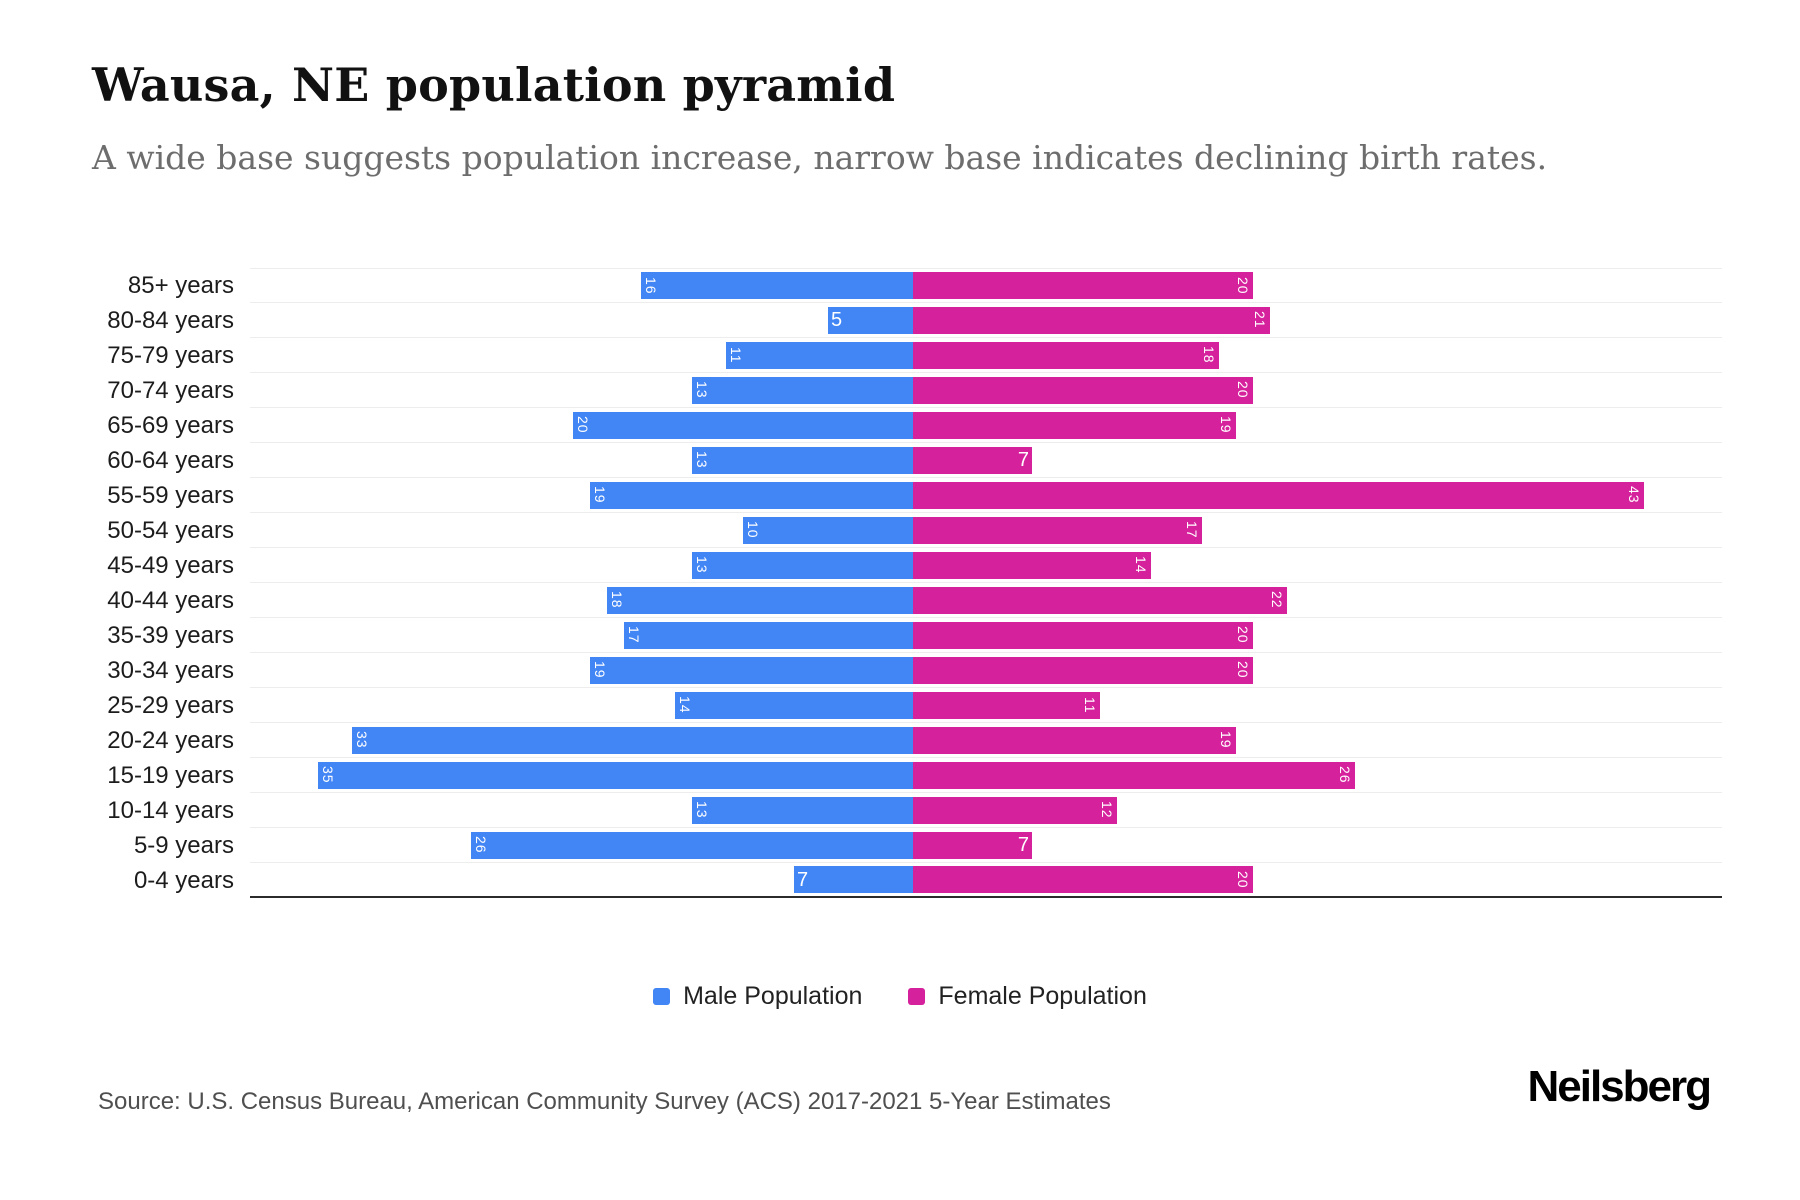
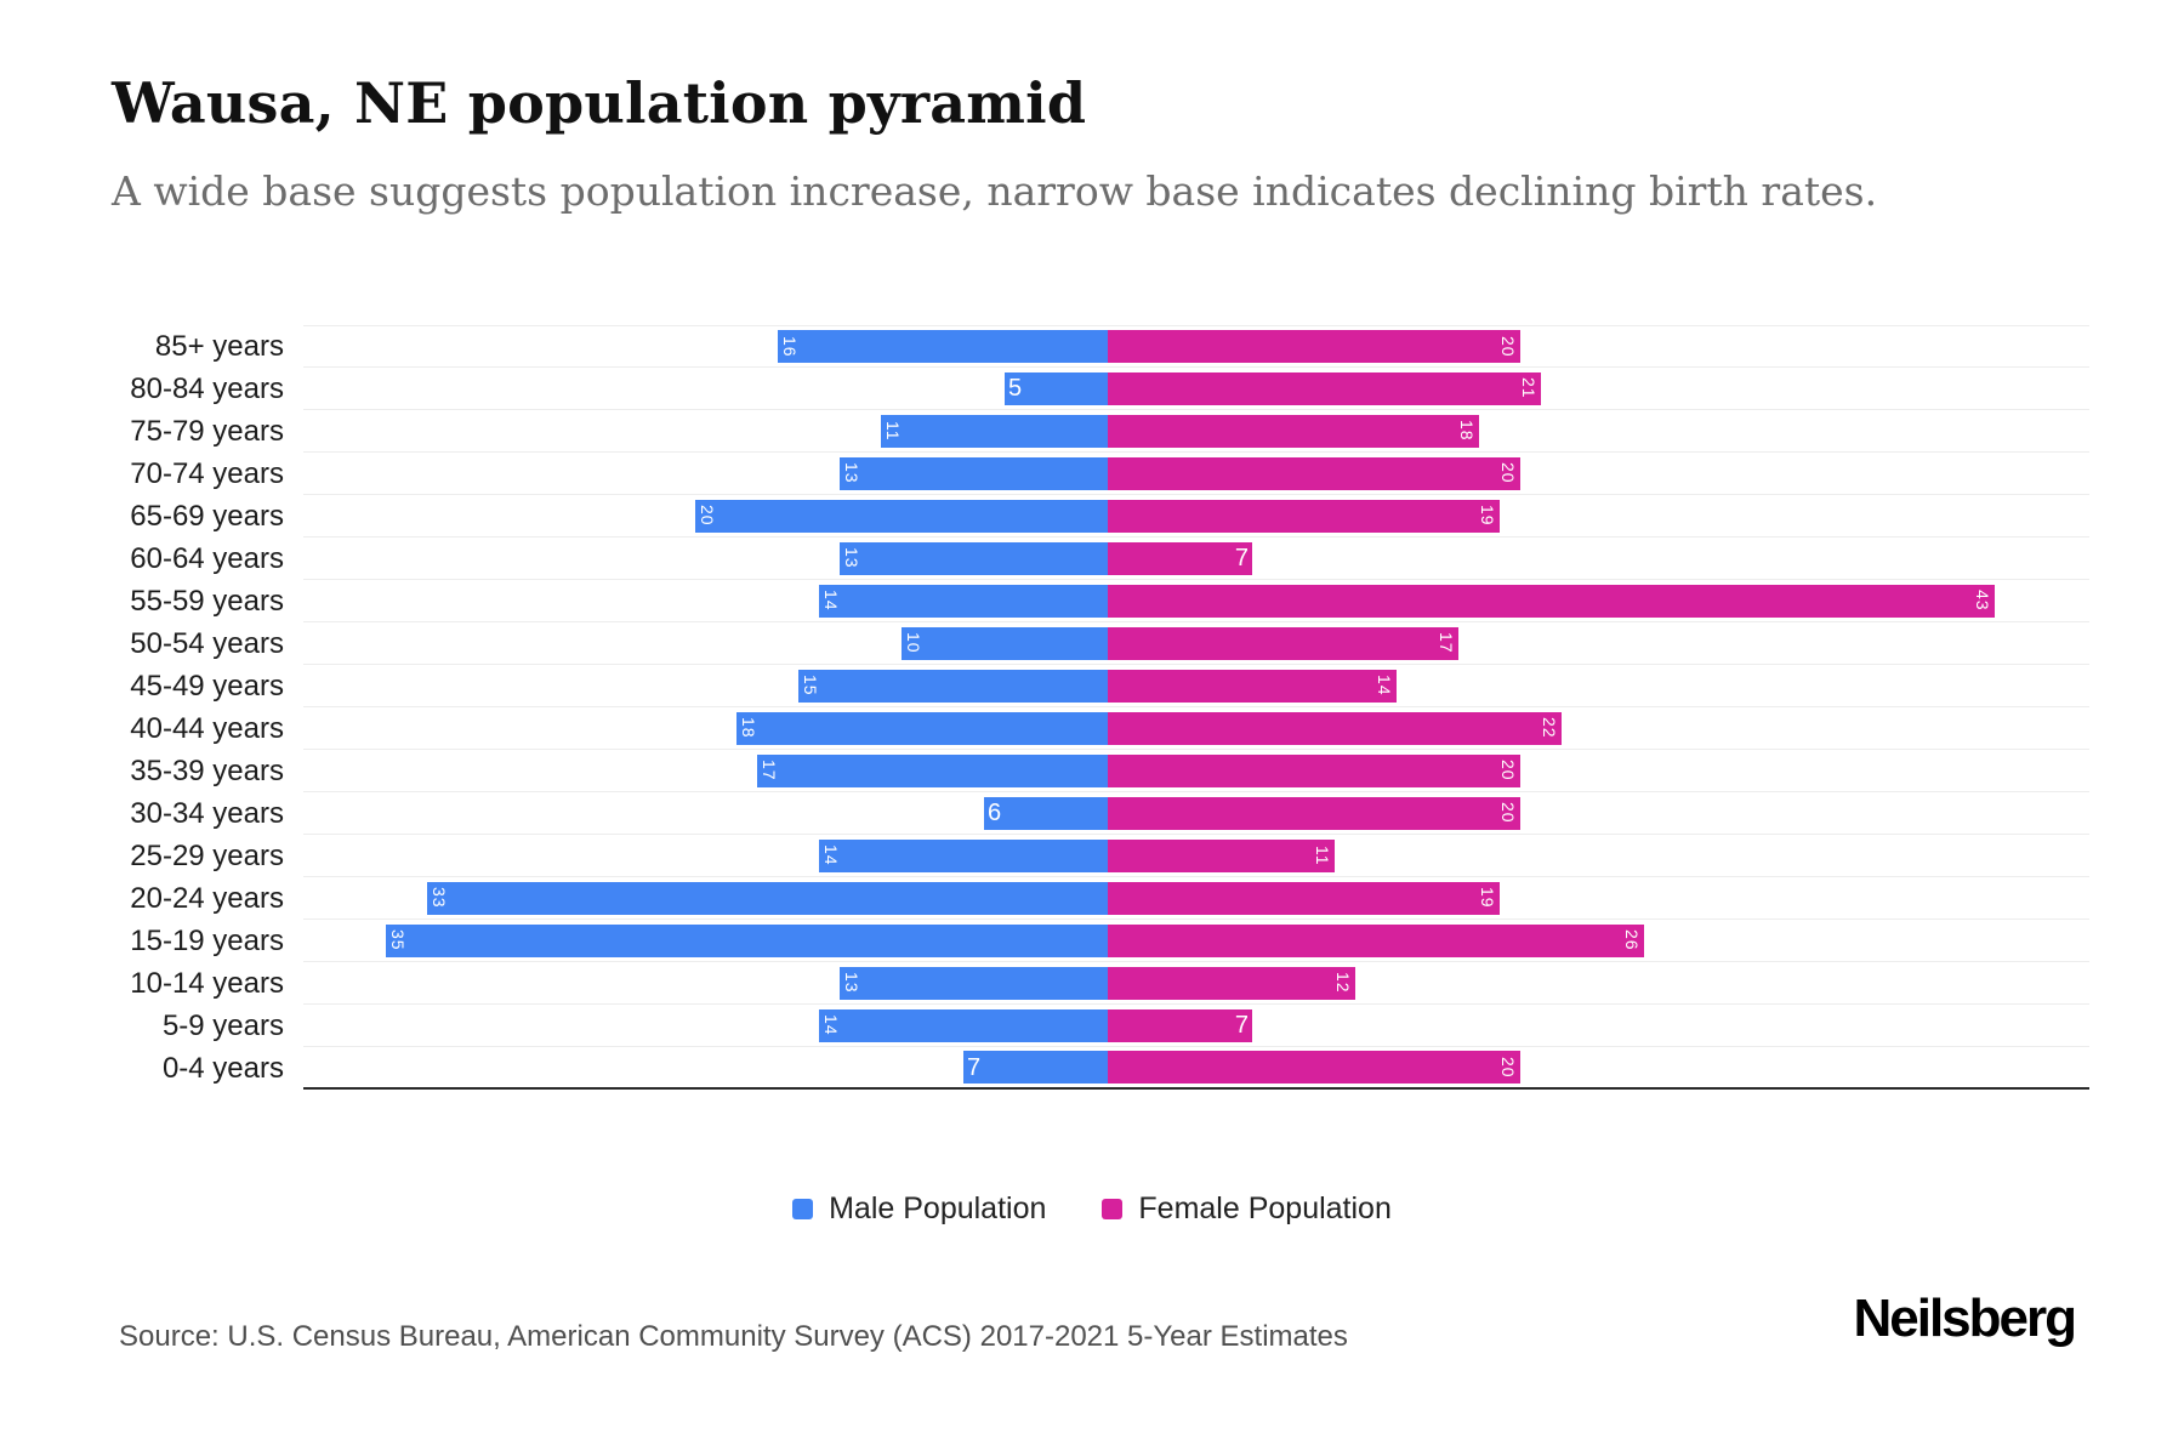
Male Population/55-59 years: 19 -> 14
Male Population/45-49 years: 13 -> 15
Male Population/30-34 years: 19 -> 6
Male Population/5-9 years: 26 -> 14
